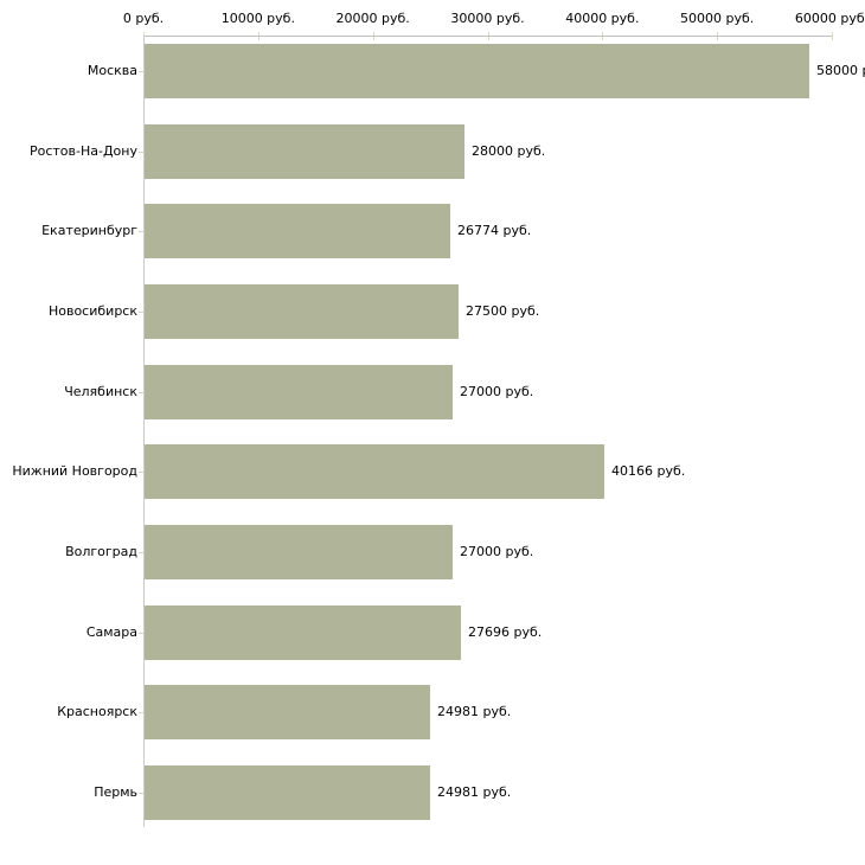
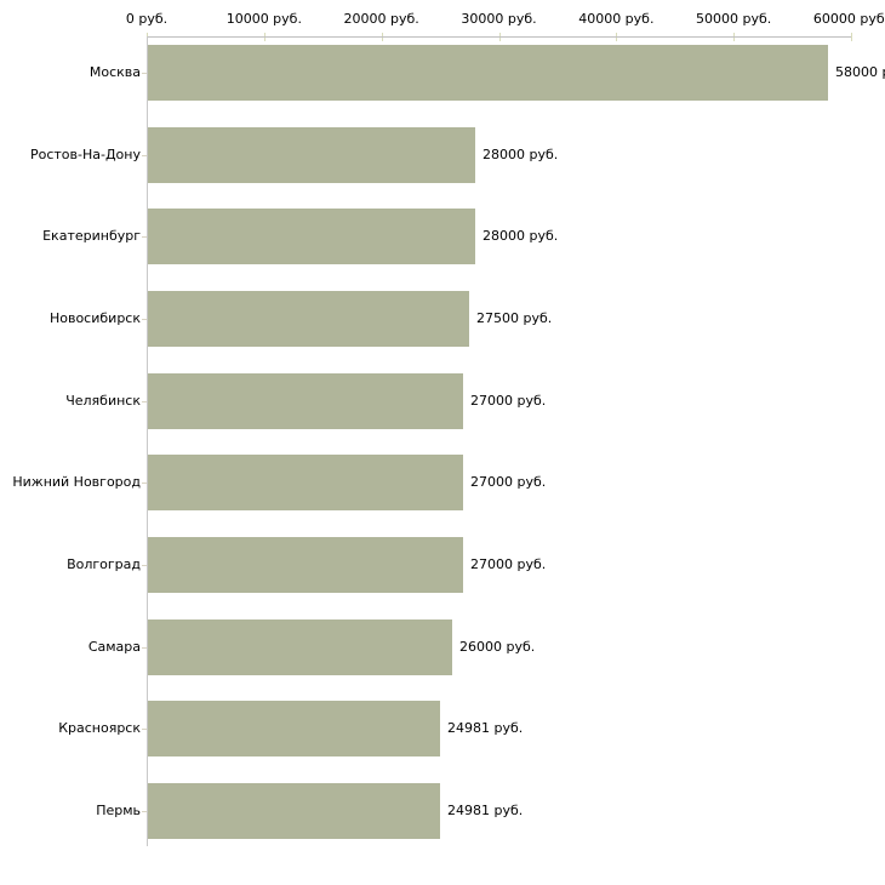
Екатеринбург: 26774 -> 28000
Нижний Новгород: 40166 -> 27000
Самара: 27696 -> 26000
